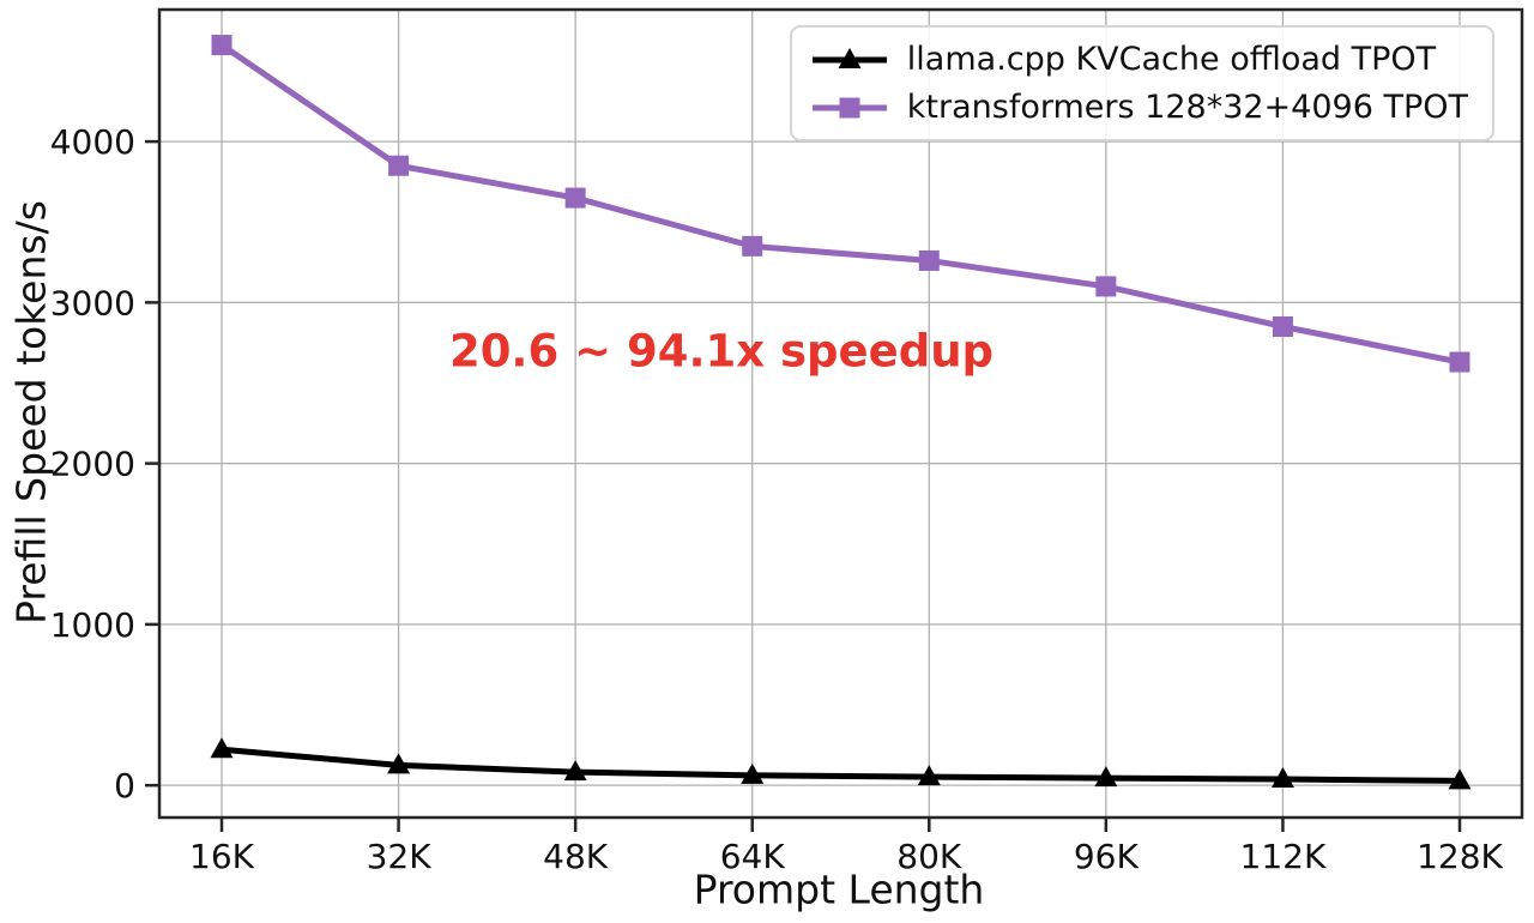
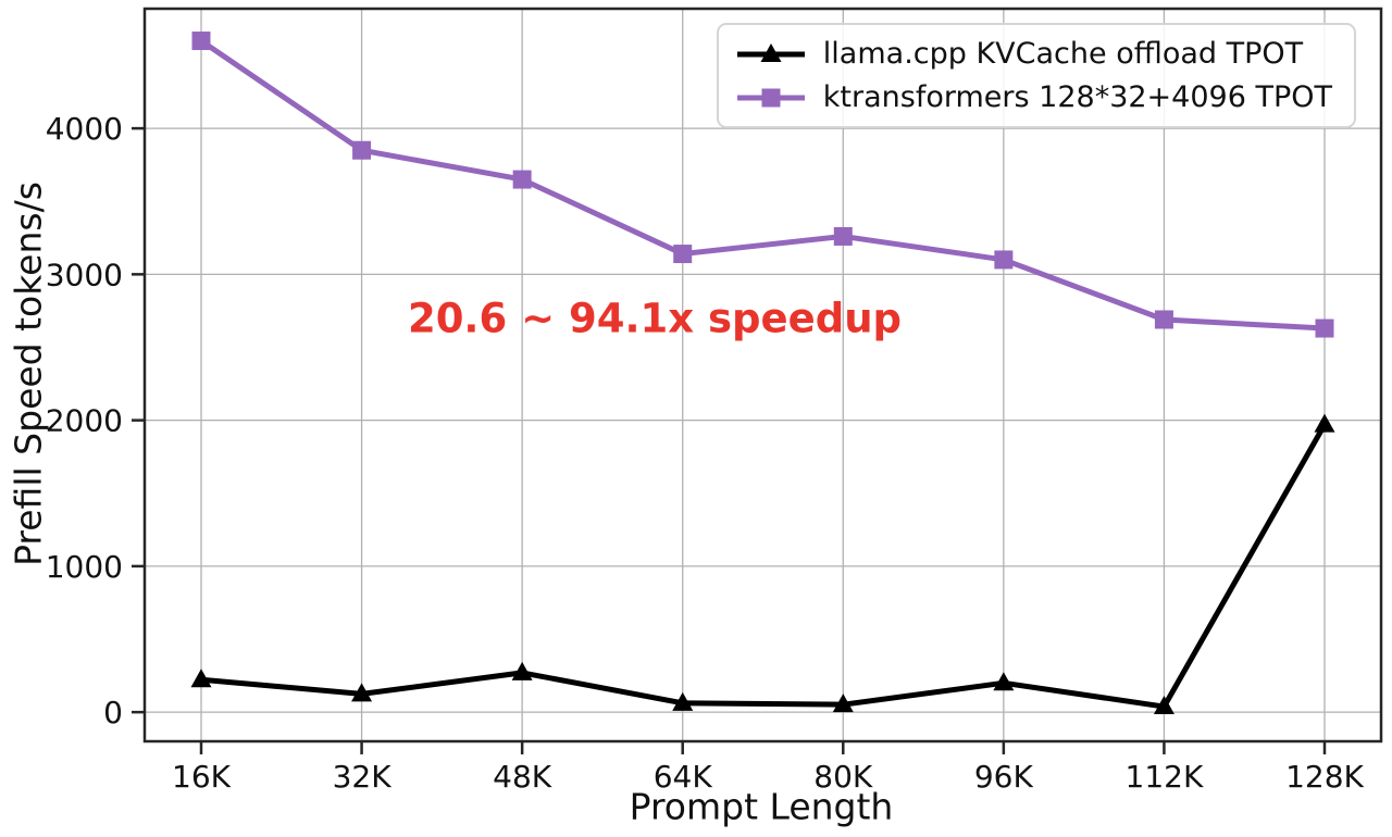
llama.cpp KVCache offload TPOT/48K: 80 -> 270
ktransformers 128*32+4096 TPOT/64K: 3350 -> 3140
llama.cpp KVCache offload TPOT/96K: 40 -> 200
ktransformers 128*32+4096 TPOT/112K: 2850 -> 2690
llama.cpp KVCache offload TPOT/128K: 30 -> 1970
